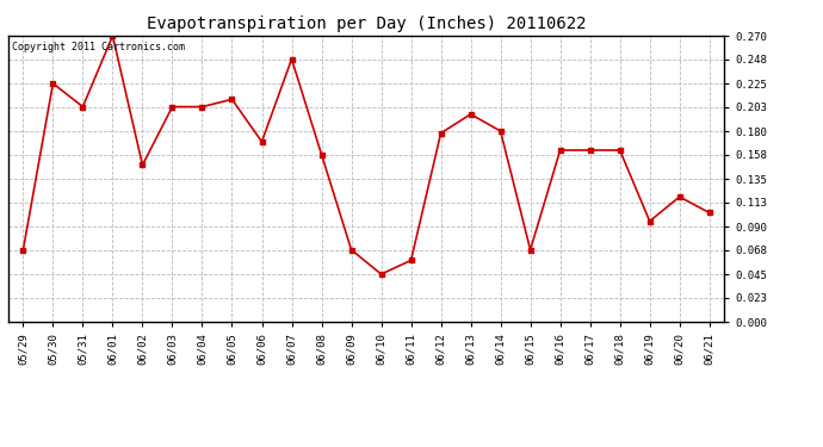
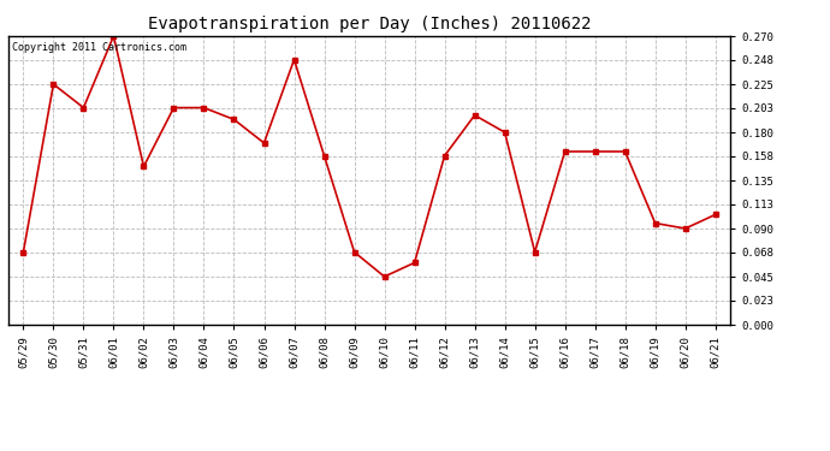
06/05: 0.210 -> 0.192
06/12: 0.178 -> 0.158
06/20: 0.118 -> 0.090
